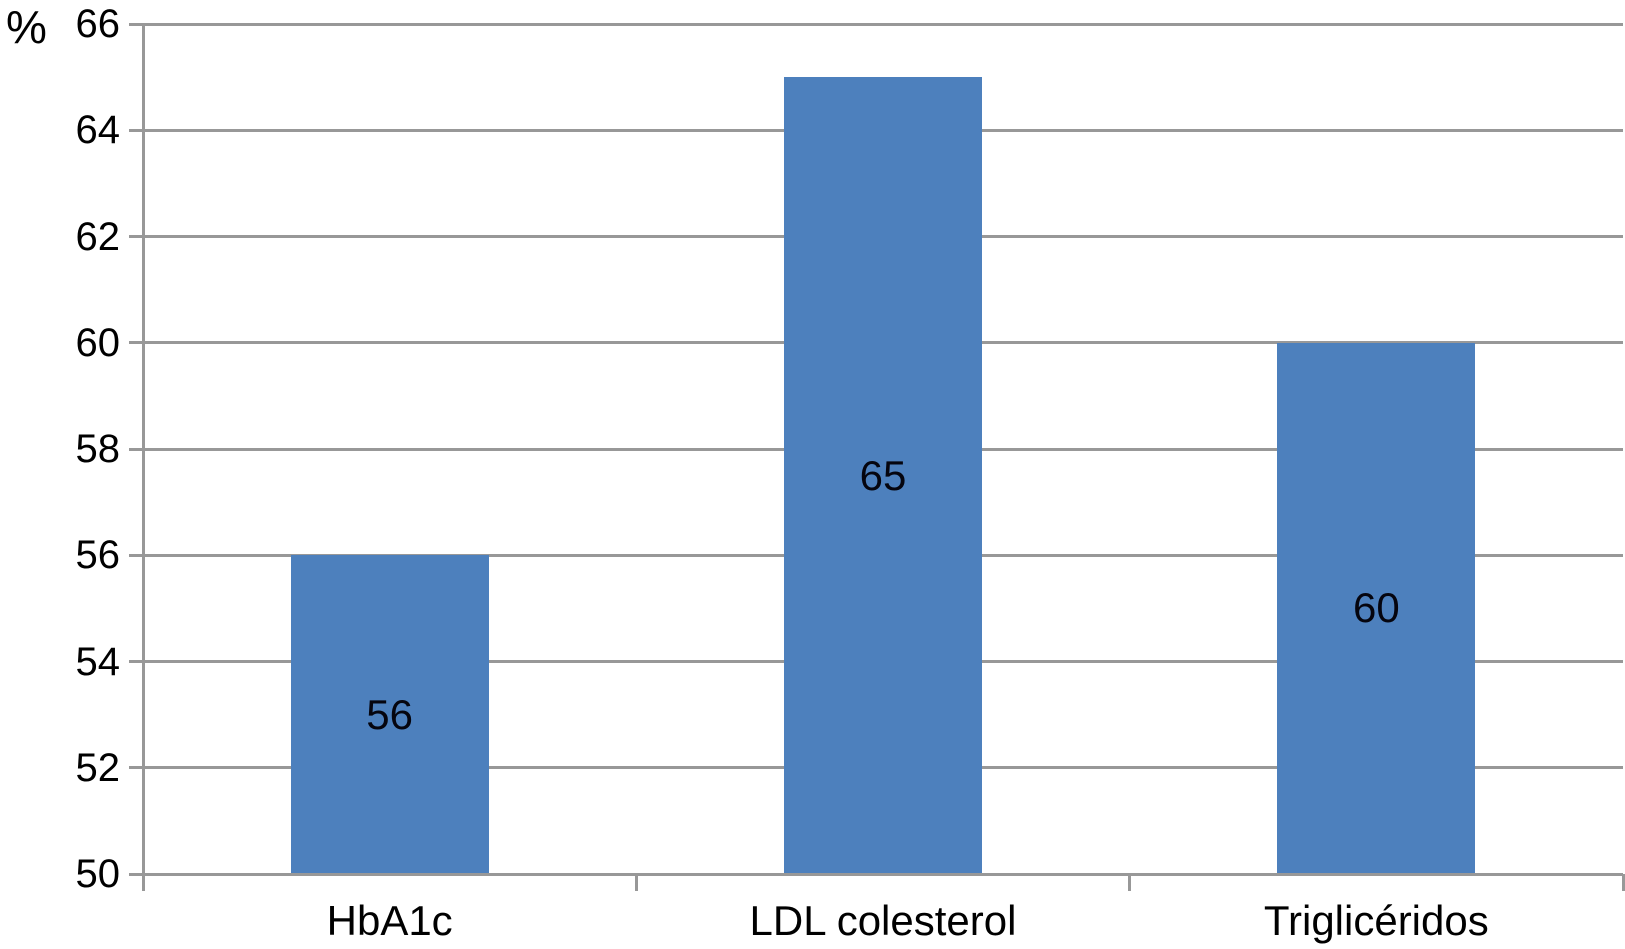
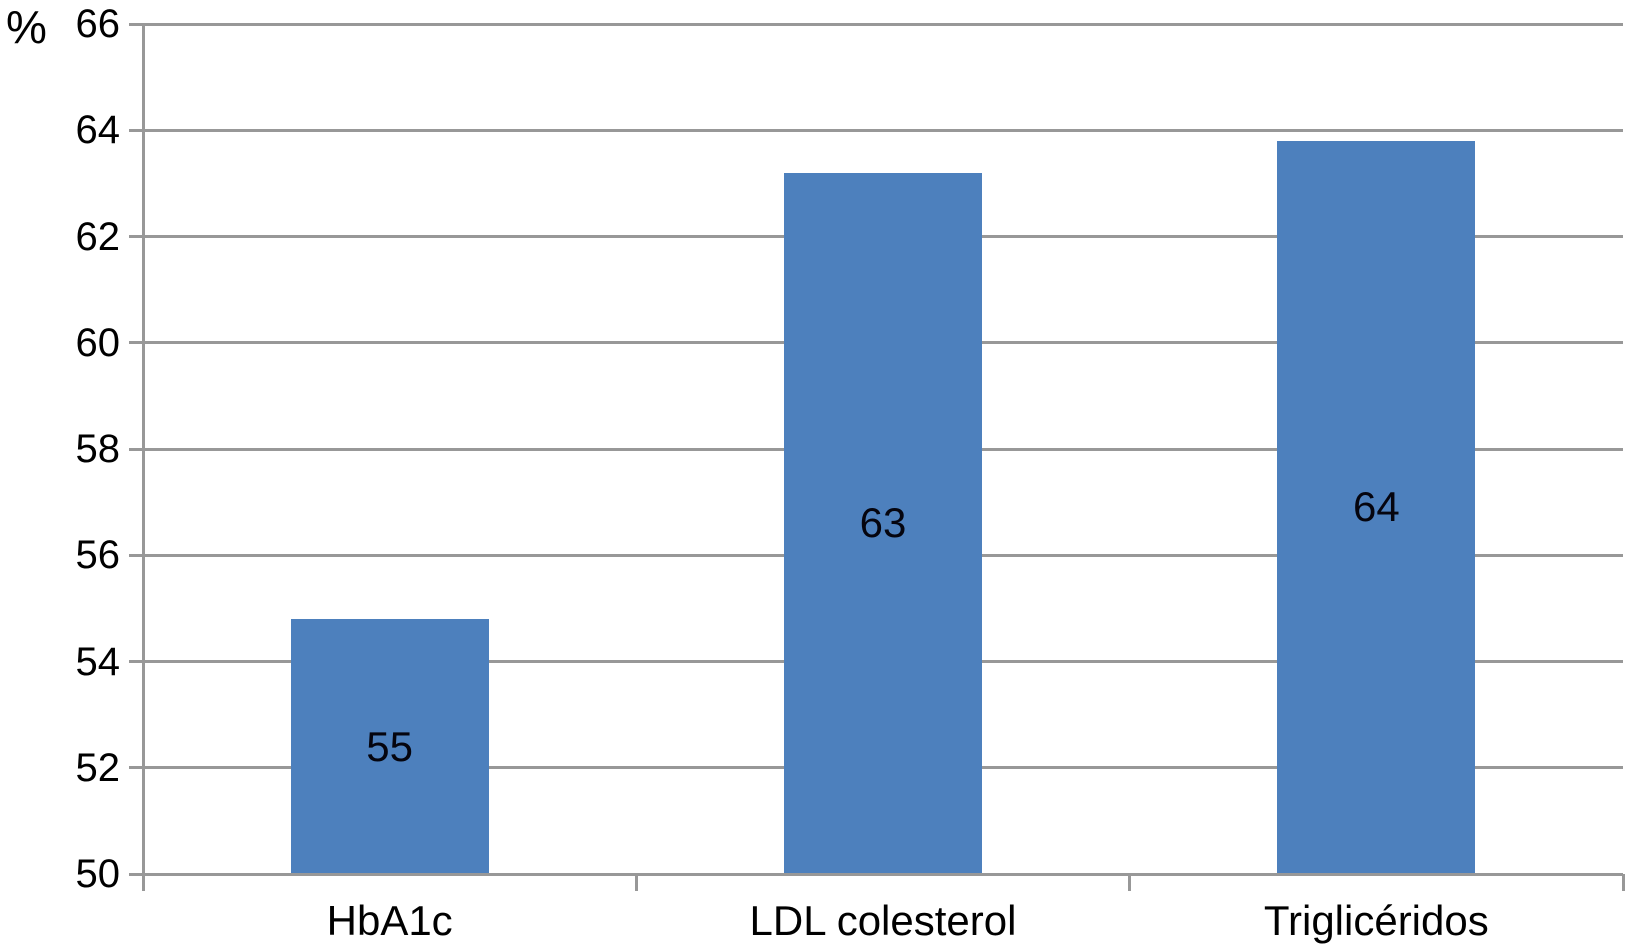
HbA1c: 56 -> 55
LDL colesterol: 65 -> 63
Triglicéridos: 60 -> 64
